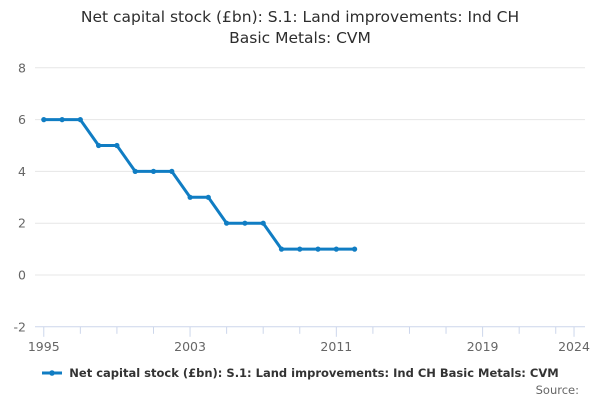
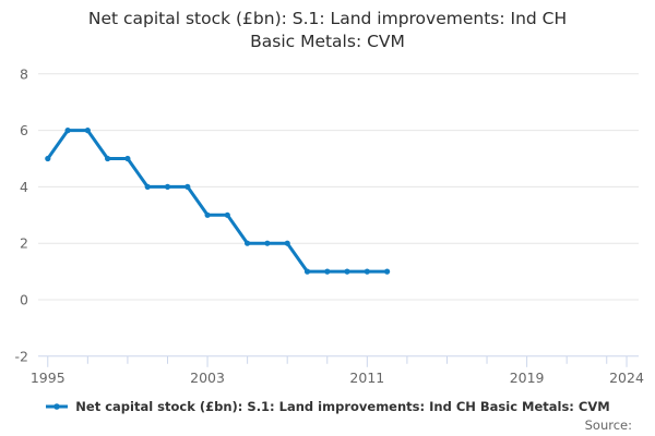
1995: 6 -> 5
